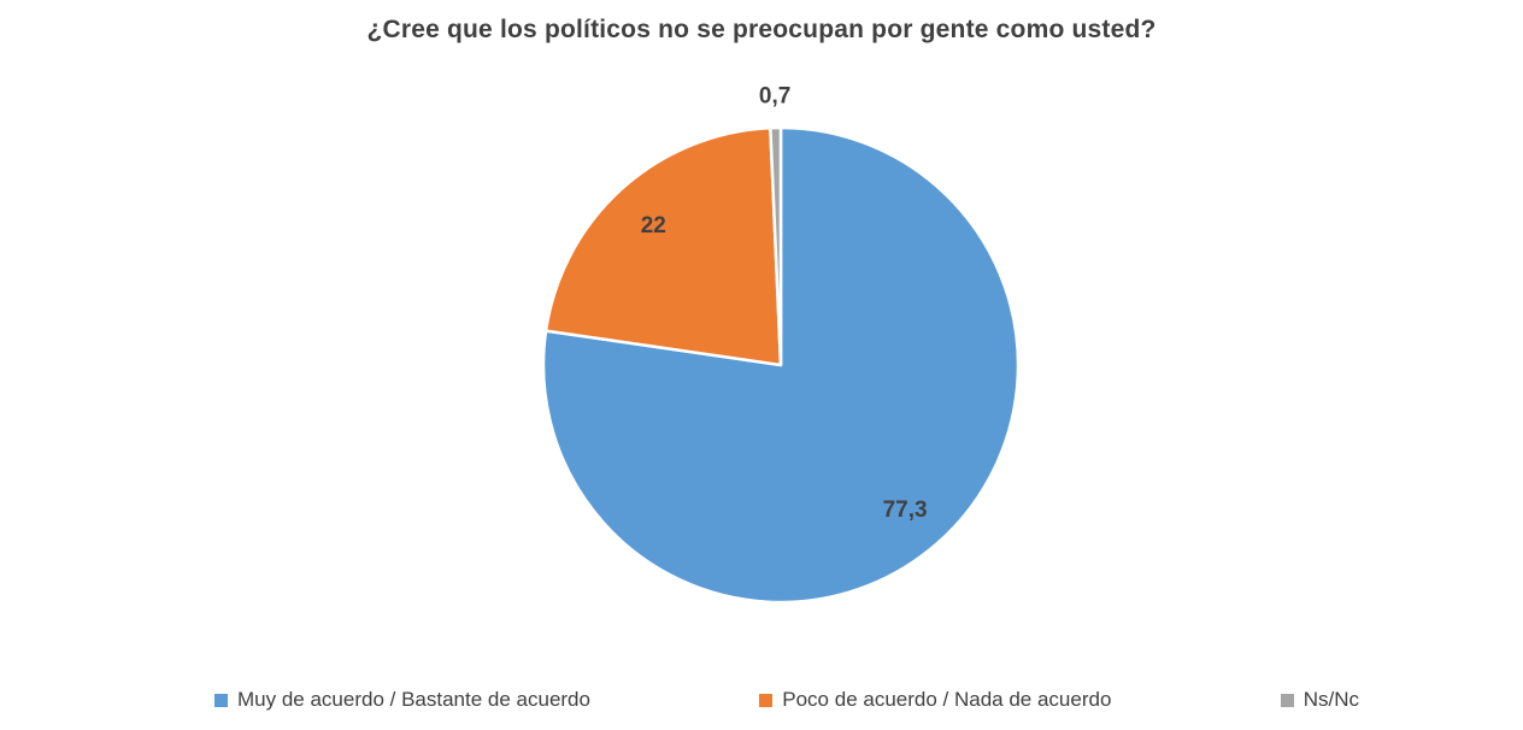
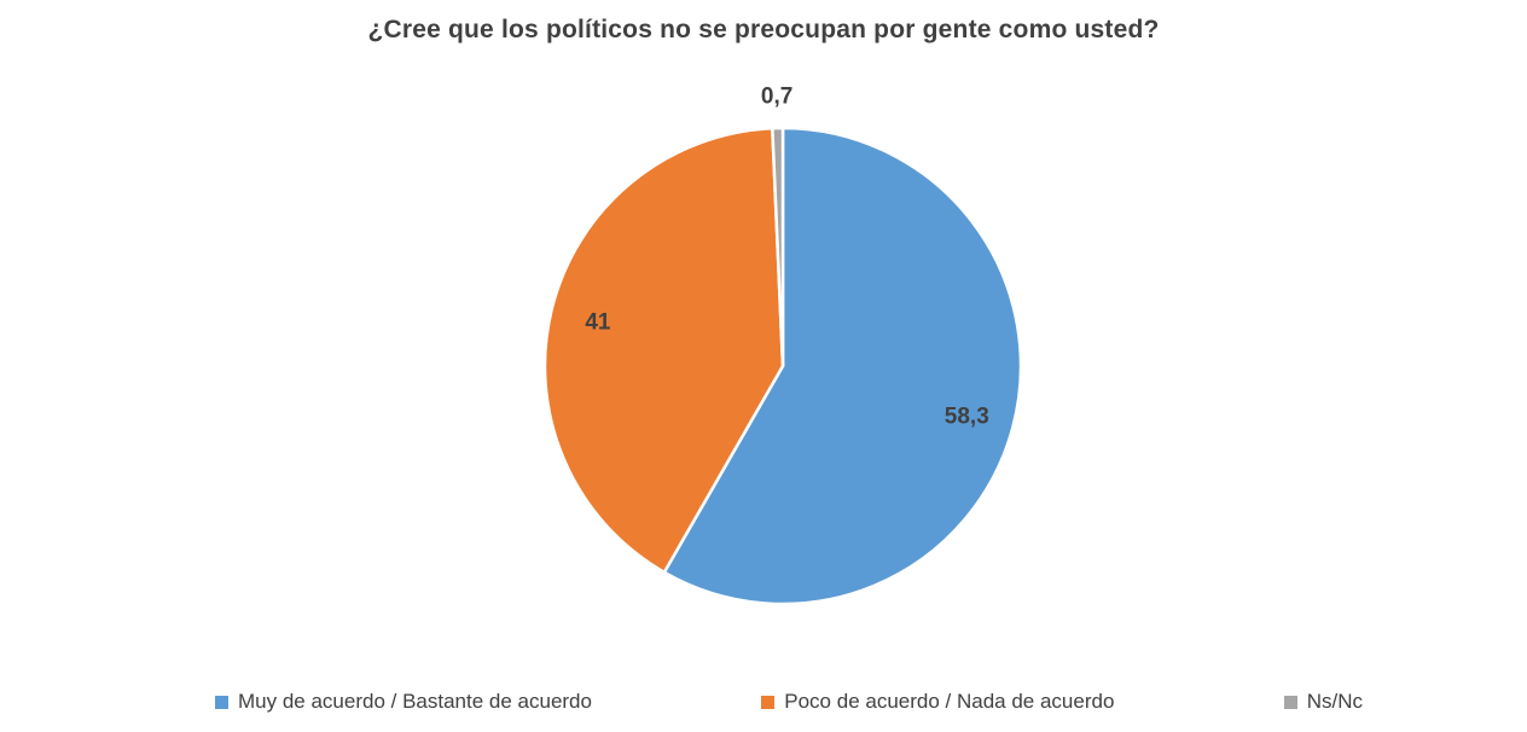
Muy de acuerdo / Bastante de acuerdo: 77,3 -> 58,3
Poco de acuerdo / Nada de acuerdo: 22 -> 41
